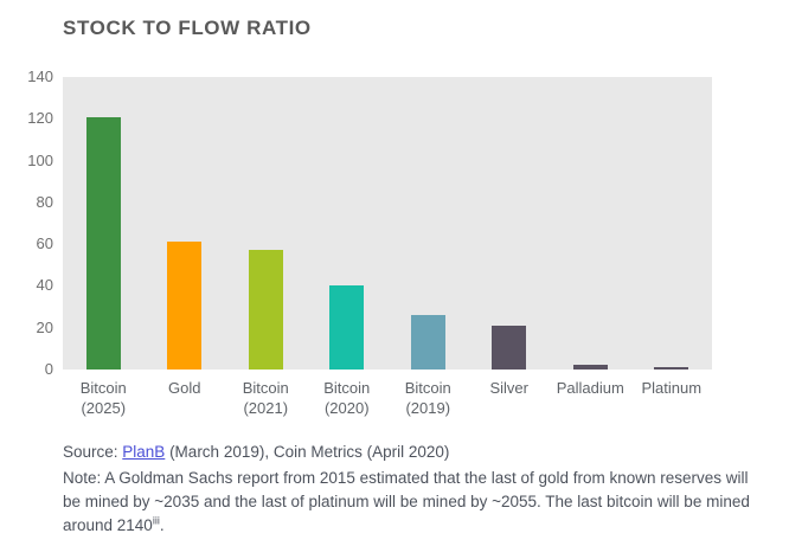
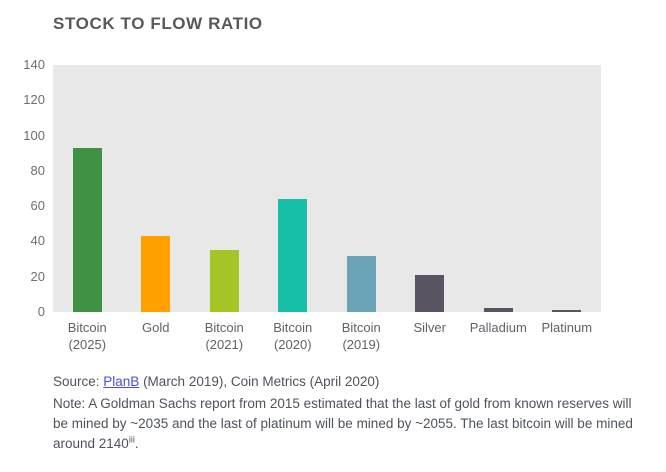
Bitcoin (2025): 121 -> 93
Gold: 61 -> 43
Bitcoin (2021): 57 -> 35
Bitcoin (2020): 40 -> 64
Bitcoin (2019): 26 -> 32
